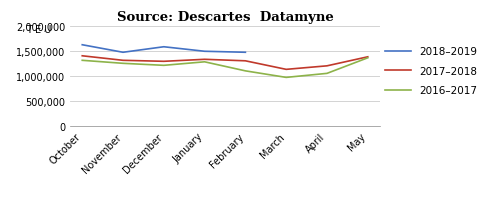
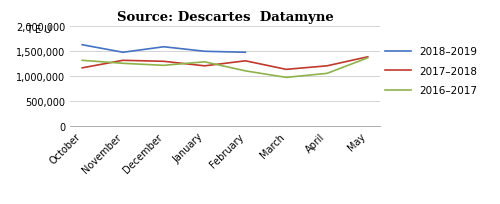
2017–2018/October: 1,400,000 -> 1,160,000
2017–2018/January: 1,330,000 -> 1,200,000
